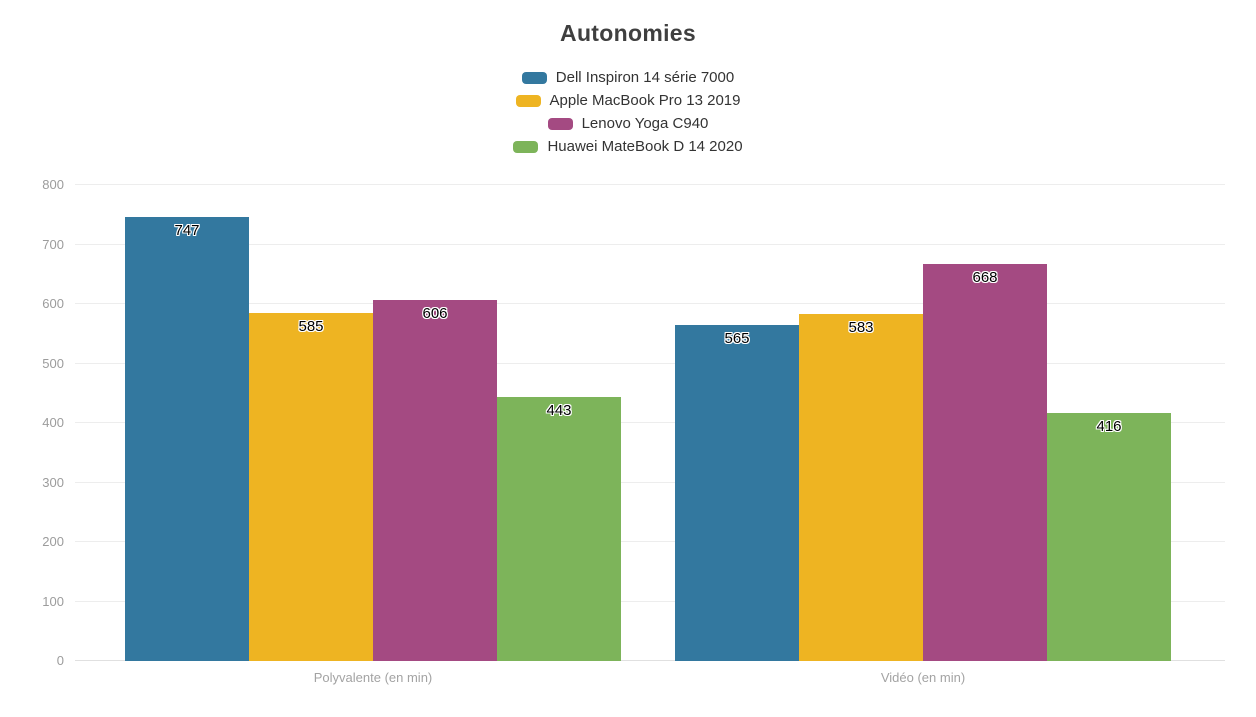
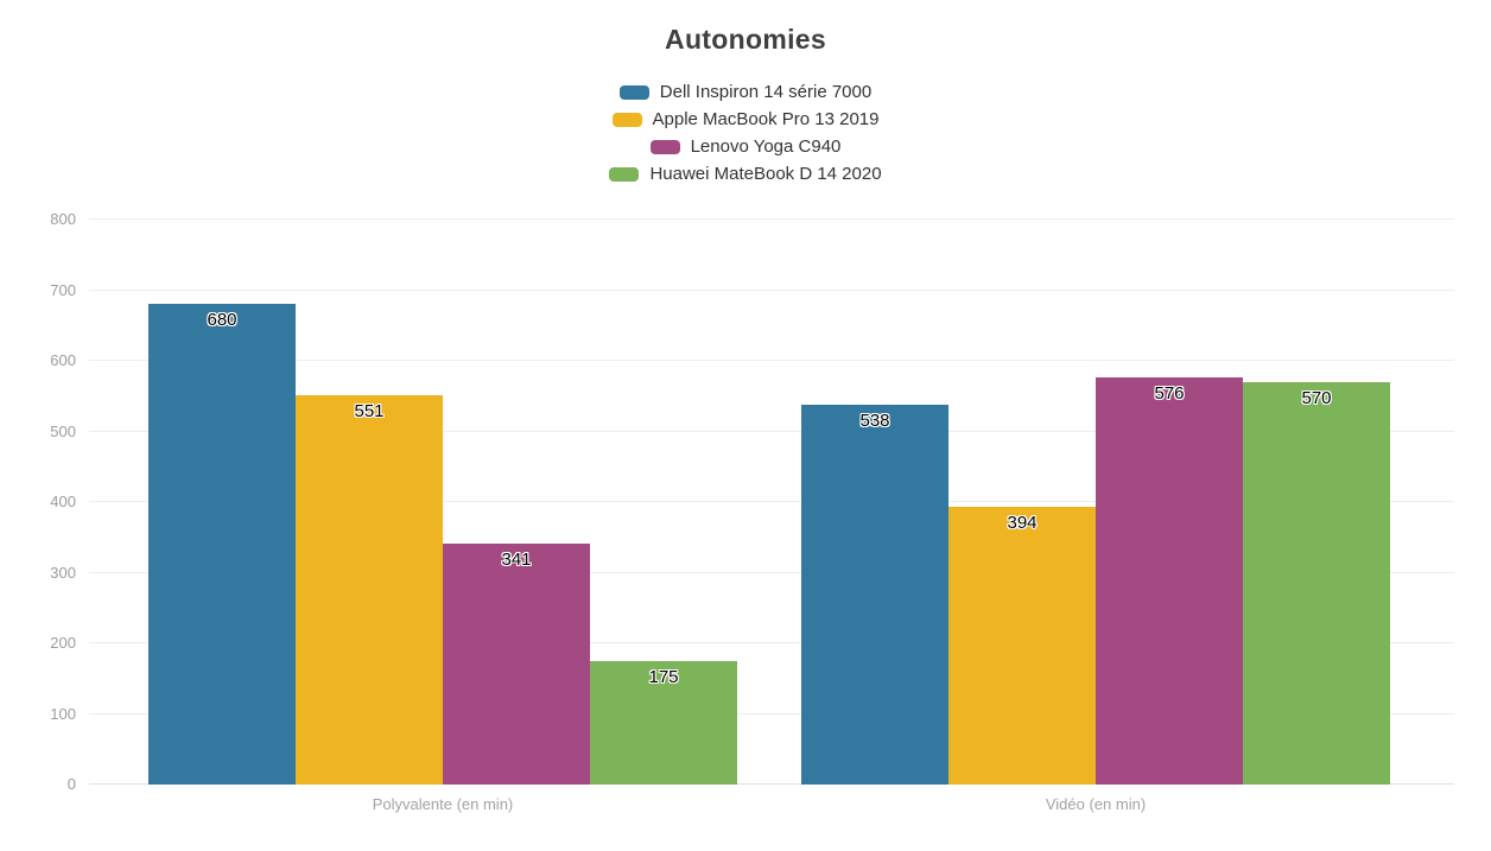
Dell Inspiron 14 série 7000/Polyvalente (en min): 747 -> 680
Apple MacBook Pro 13 2019/Polyvalente (en min): 585 -> 551
Lenovo Yoga C940/Polyvalente (en min): 606 -> 341
Huawei MateBook D 14 2020/Polyvalente (en min): 443 -> 175
Dell Inspiron 14 série 7000/Vidéo (en min): 565 -> 538
Apple MacBook Pro 13 2019/Vidéo (en min): 583 -> 394
Lenovo Yoga C940/Vidéo (en min): 668 -> 576
Huawei MateBook D 14 2020/Vidéo (en min): 416 -> 570
